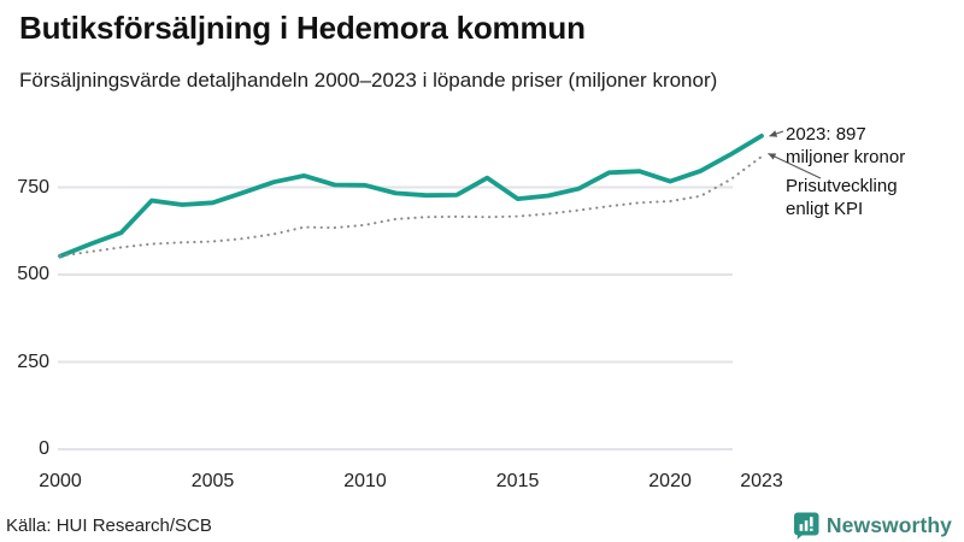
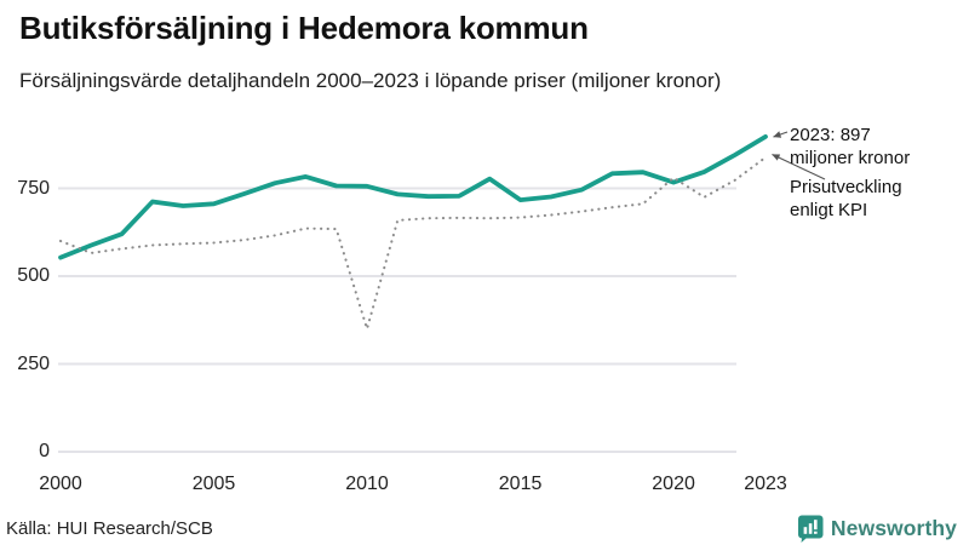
Prisutveckling enligt KPI/2000: 550 -> 600
Prisutveckling enligt KPI/2010: 640 -> 350
Prisutveckling enligt KPI/2020: 710 -> 780
